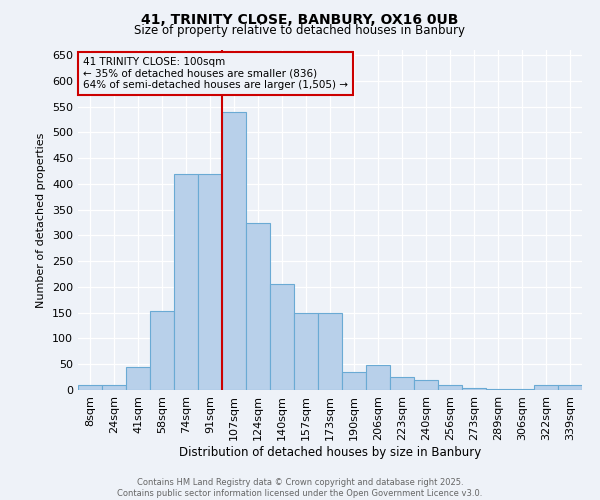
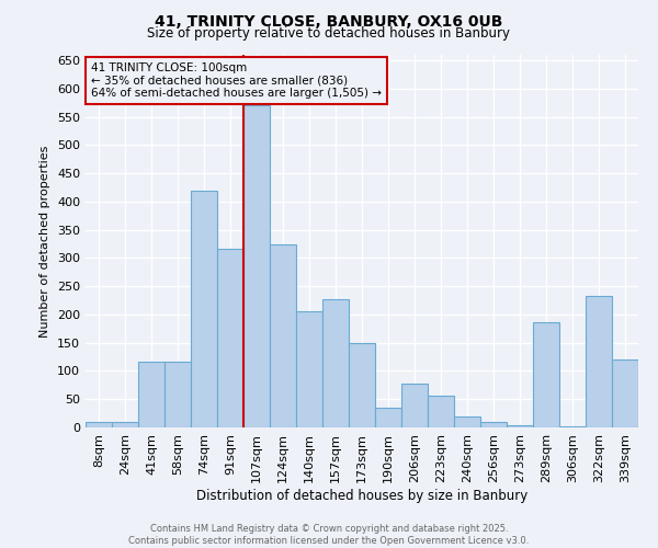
41sqm: 44 -> 116
58sqm: 153 -> 116
91sqm: 420 -> 316
107sqm: 540 -> 570
157sqm: 150 -> 228
206sqm: 48 -> 78
223sqm: 25 -> 56
289sqm: 2 -> 186
322sqm: 10 -> 232
339sqm: 10 -> 120
